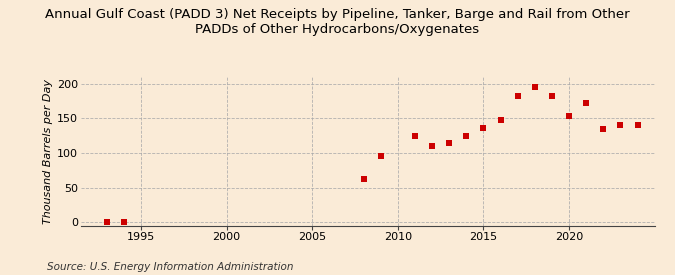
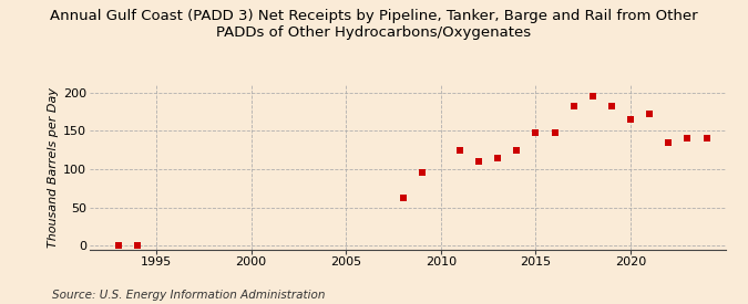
2015: 136 -> 148
2020: 154 -> 165
